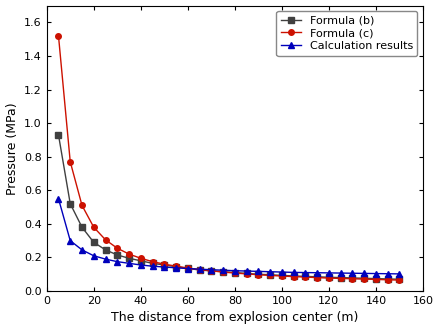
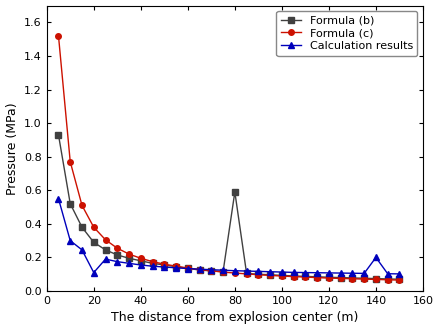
Calculation results/20: 0.21 -> 0.11
Formula (b)/80: 0.11 -> 0.59
Calculation results/140: 0.10 -> 0.20
